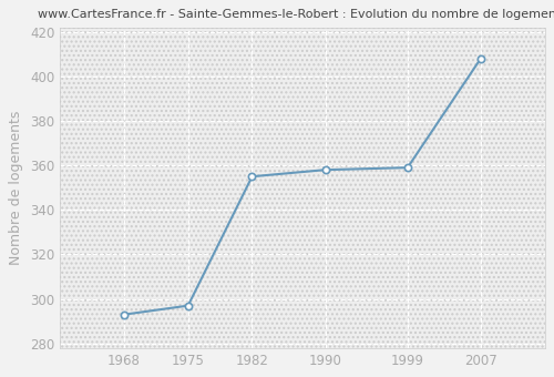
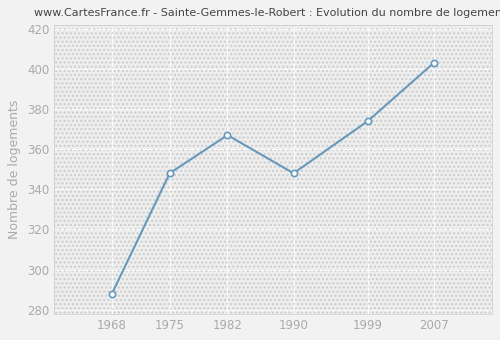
1968: 293 -> 288
1975: 297 -> 348
1982: 355 -> 367
1990: 358 -> 348
1999: 359 -> 374
2007: 408 -> 403
